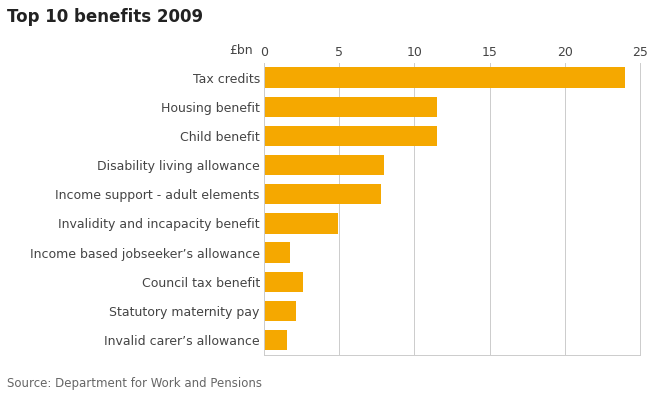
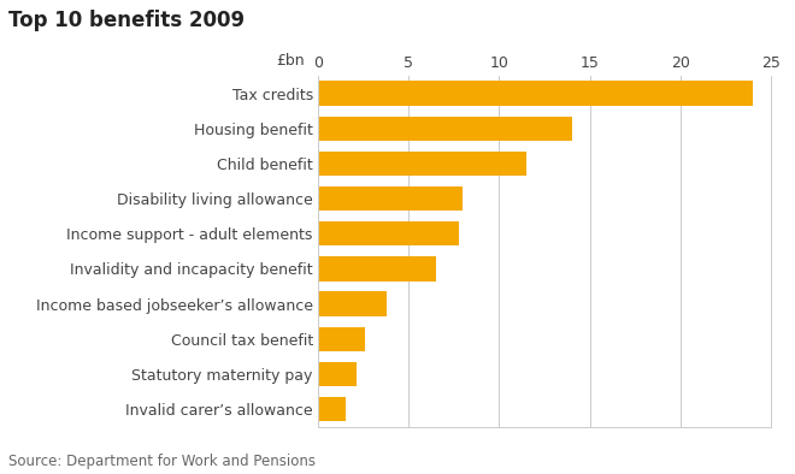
Housing benefit: 11.5 -> 14.0
Invalidity and incapacity benefit: 4.9 -> 6.5
Income based jobseeker’s allowance: 1.7 -> 3.8
